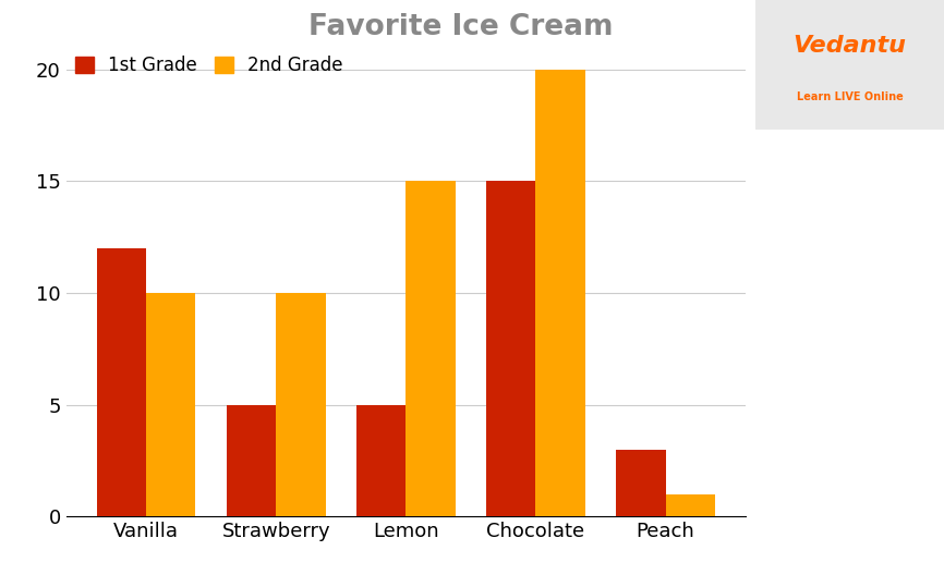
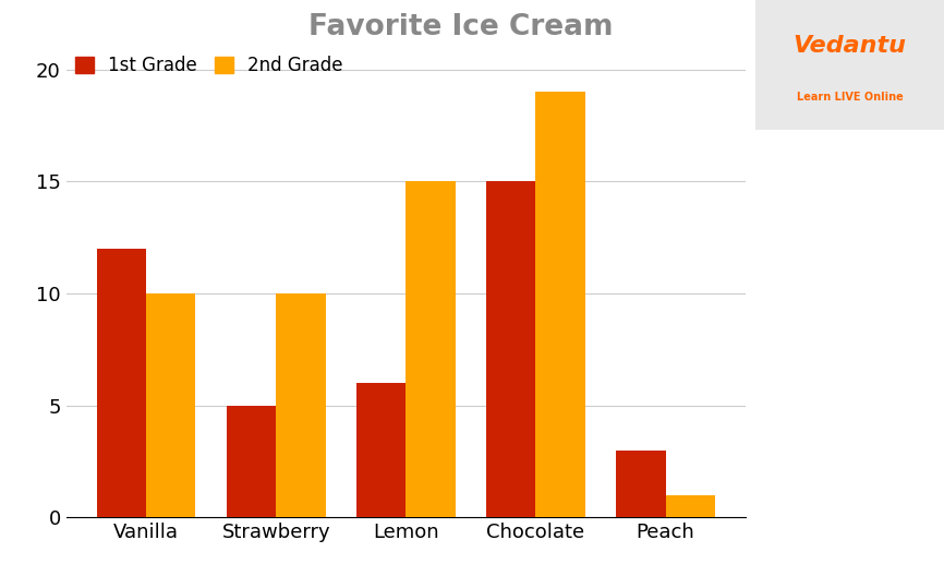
1st Grade/Lemon: 5 -> 6
2nd Grade/Chocolate: 20 -> 19
